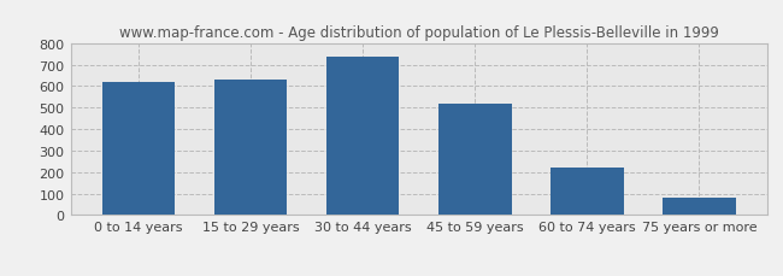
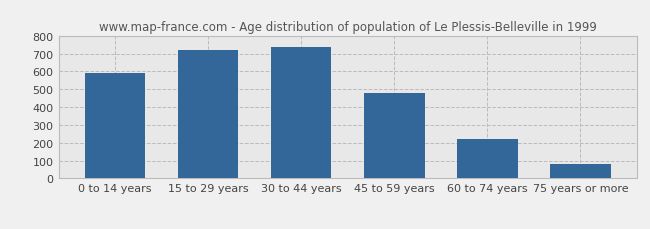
0 to 14 years: 620 -> 590
15 to 29 years: 630 -> 720
45 to 59 years: 520 -> 480
